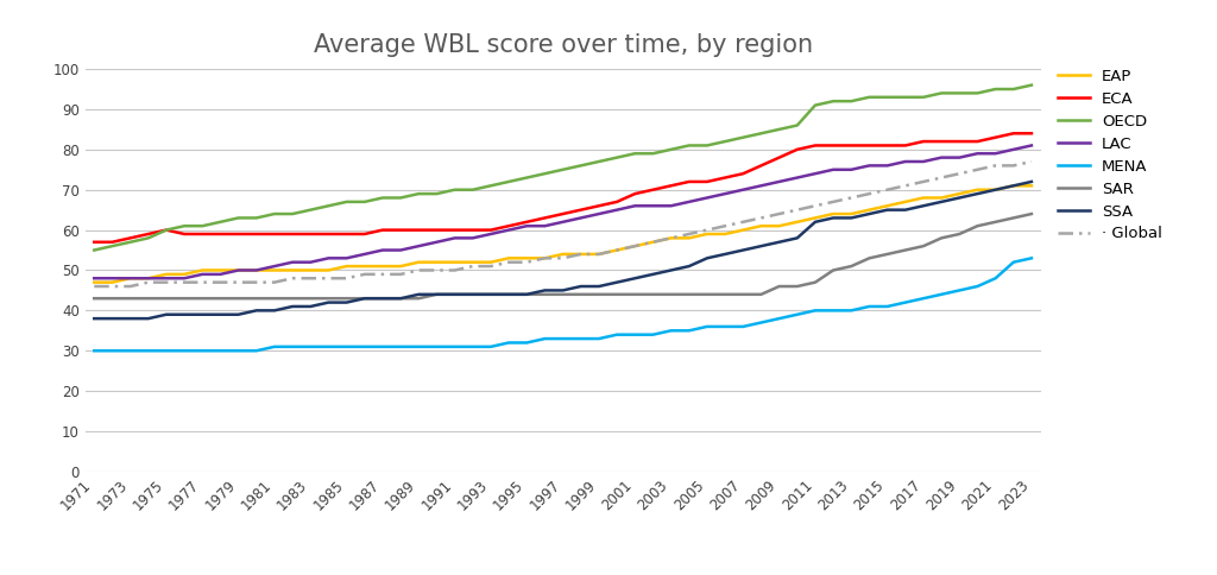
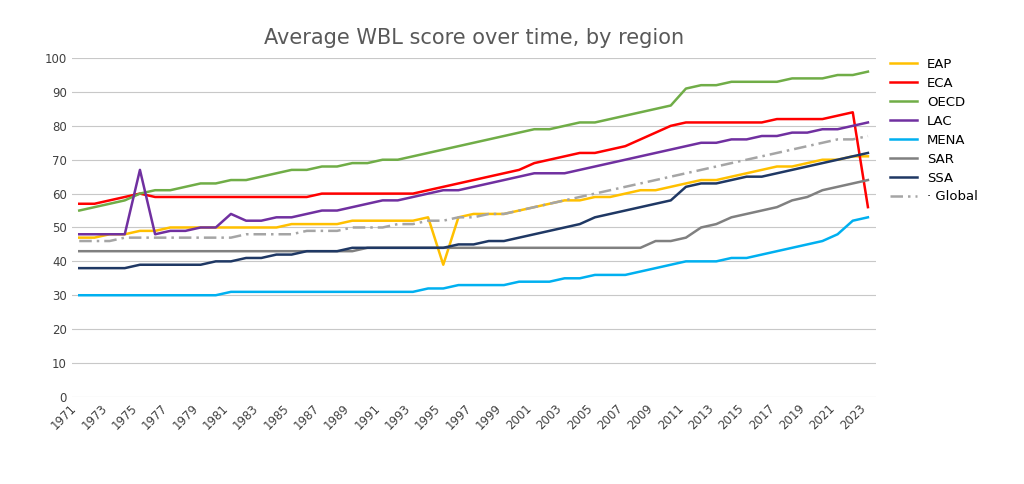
LAC/1975: 48 -> 67
LAC/1981: 51 -> 54
EAP/1995: 53 -> 39
ECA/2023: 84 -> 56
